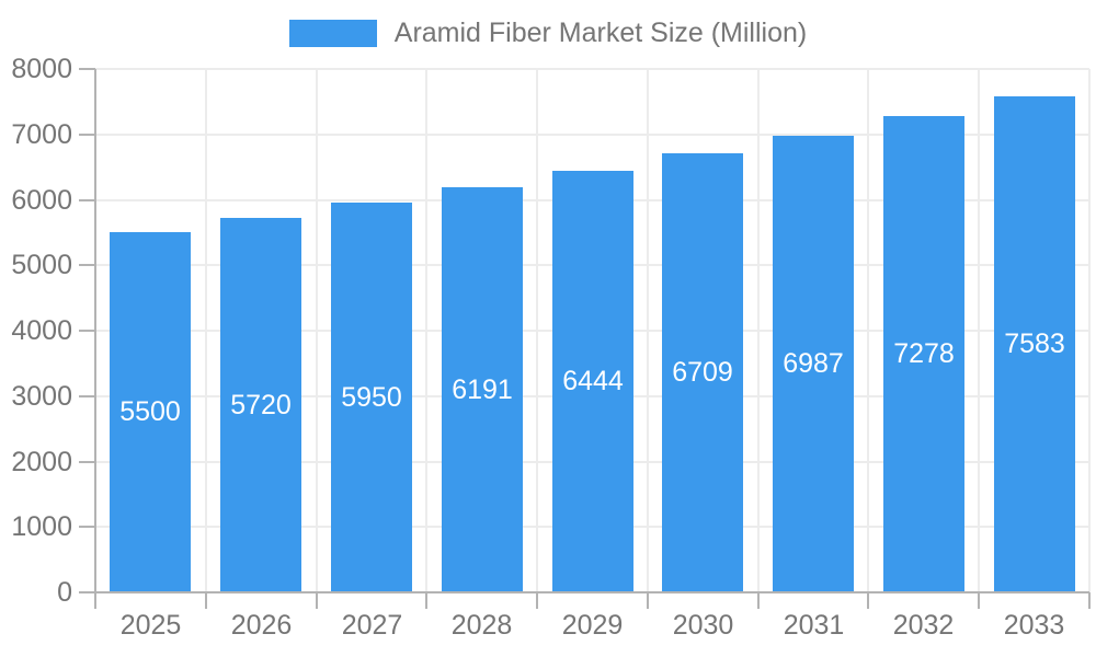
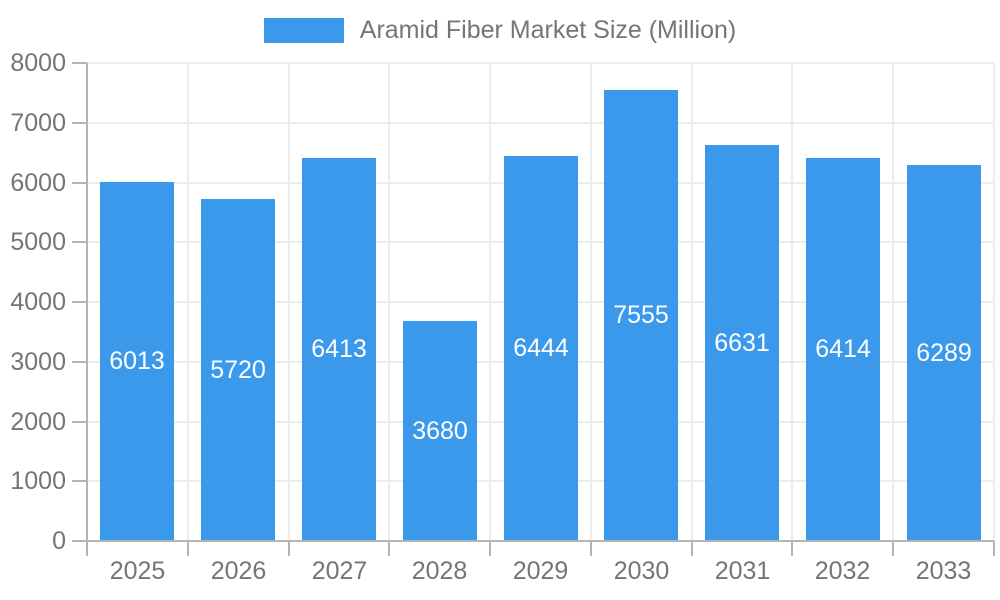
2025: 5500 -> 6013
2027: 5950 -> 6413
2028: 6191 -> 3680
2030: 6709 -> 7555
2031: 6987 -> 6631
2032: 7278 -> 6414
2033: 7583 -> 6289
